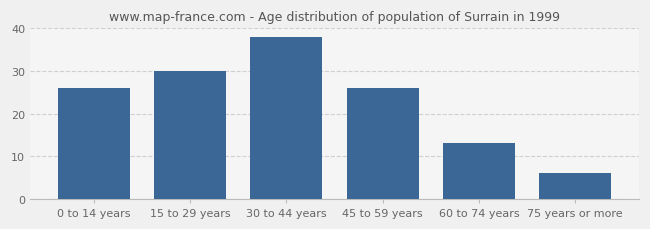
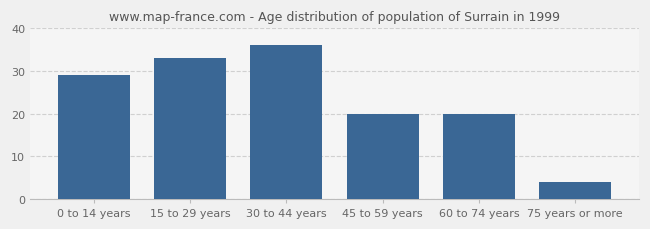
0 to 14 years: 26 -> 29
15 to 29 years: 30 -> 33
30 to 44 years: 38 -> 36
45 to 59 years: 26 -> 20
60 to 74 years: 13 -> 20
75 years or more: 6 -> 4
